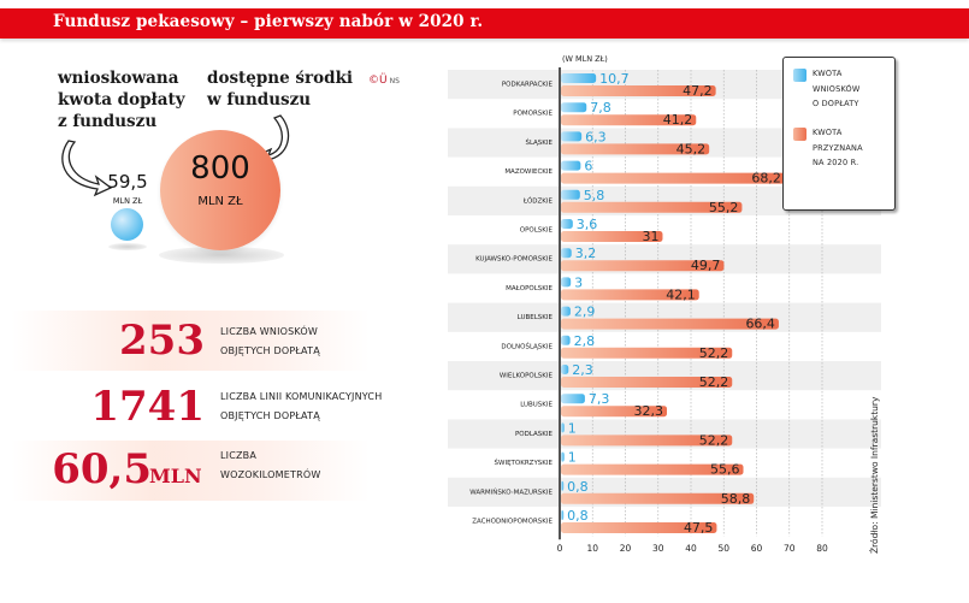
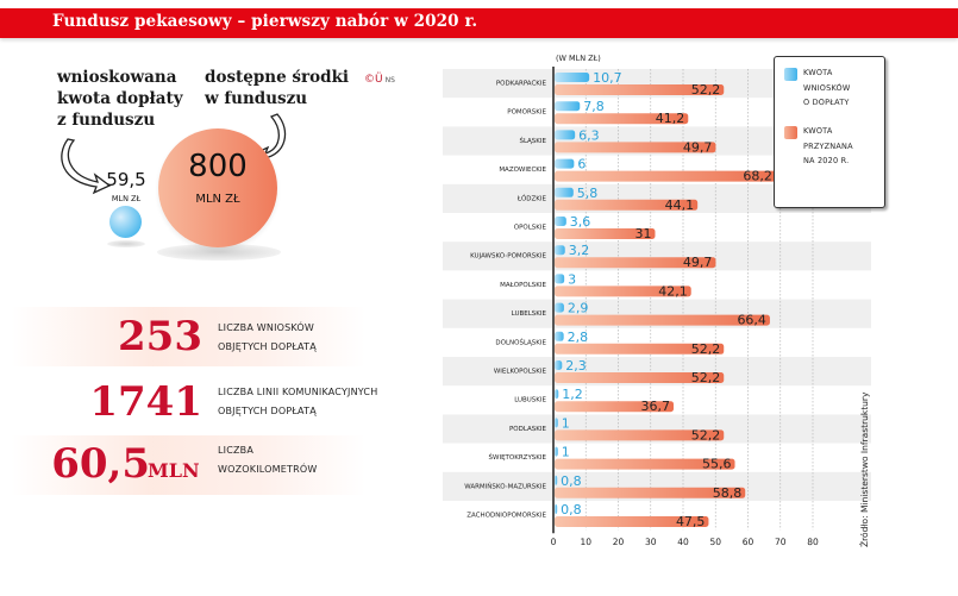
KWOTA PRZYZNANA NA 2020 R./PODKARPACKIE: 47,2 -> 52,2
KWOTA PRZYZNANA NA 2020 R./ŚLĄSKIE: 45,2 -> 49,7
KWOTA PRZYZNANA NA 2020 R./ŁÓDZKIE: 55,2 -> 44,1
KWOTA WNIOSKÓW O DOPŁATY/LUBUSKIE: 7,3 -> 1,2
KWOTA PRZYZNANA NA 2020 R./LUBUSKIE: 32,3 -> 36,7
